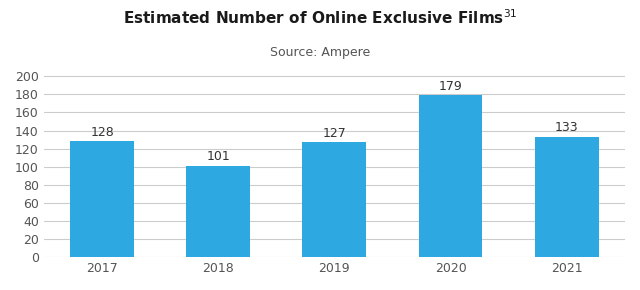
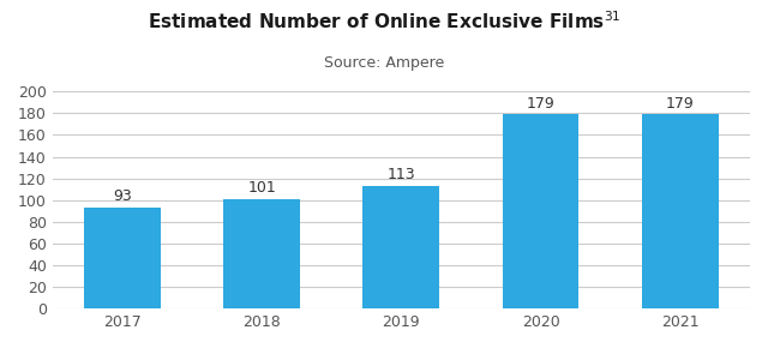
2017: 128 -> 93
2019: 127 -> 113
2021: 133 -> 179
